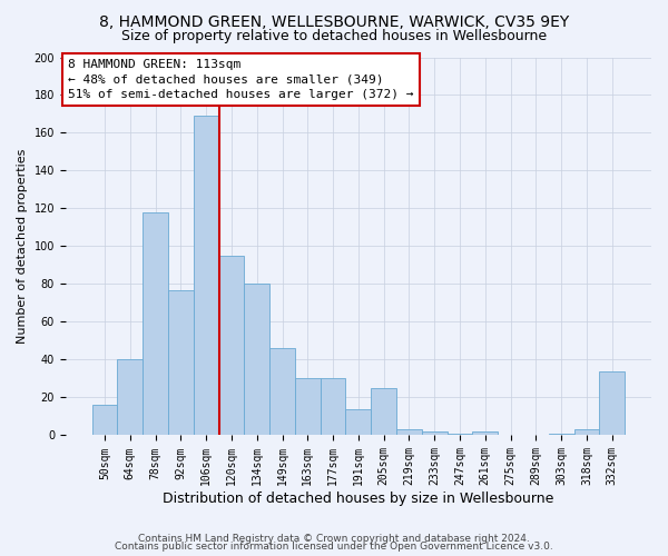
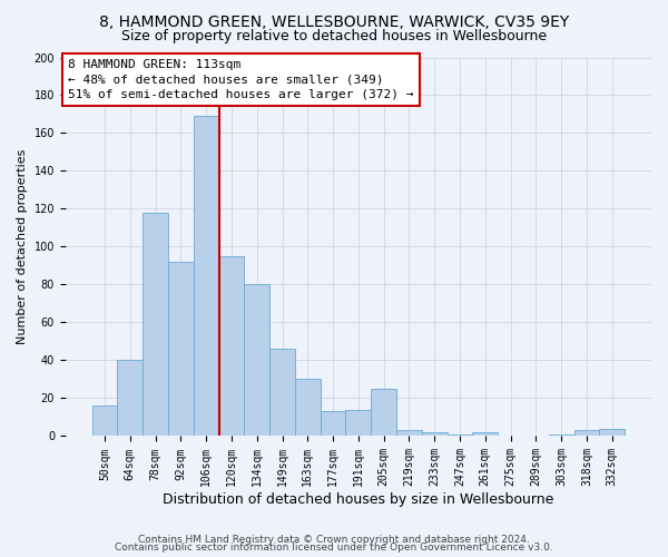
92sqm: 77 -> 92
177sqm: 30 -> 13
332sqm: 34 -> 4
